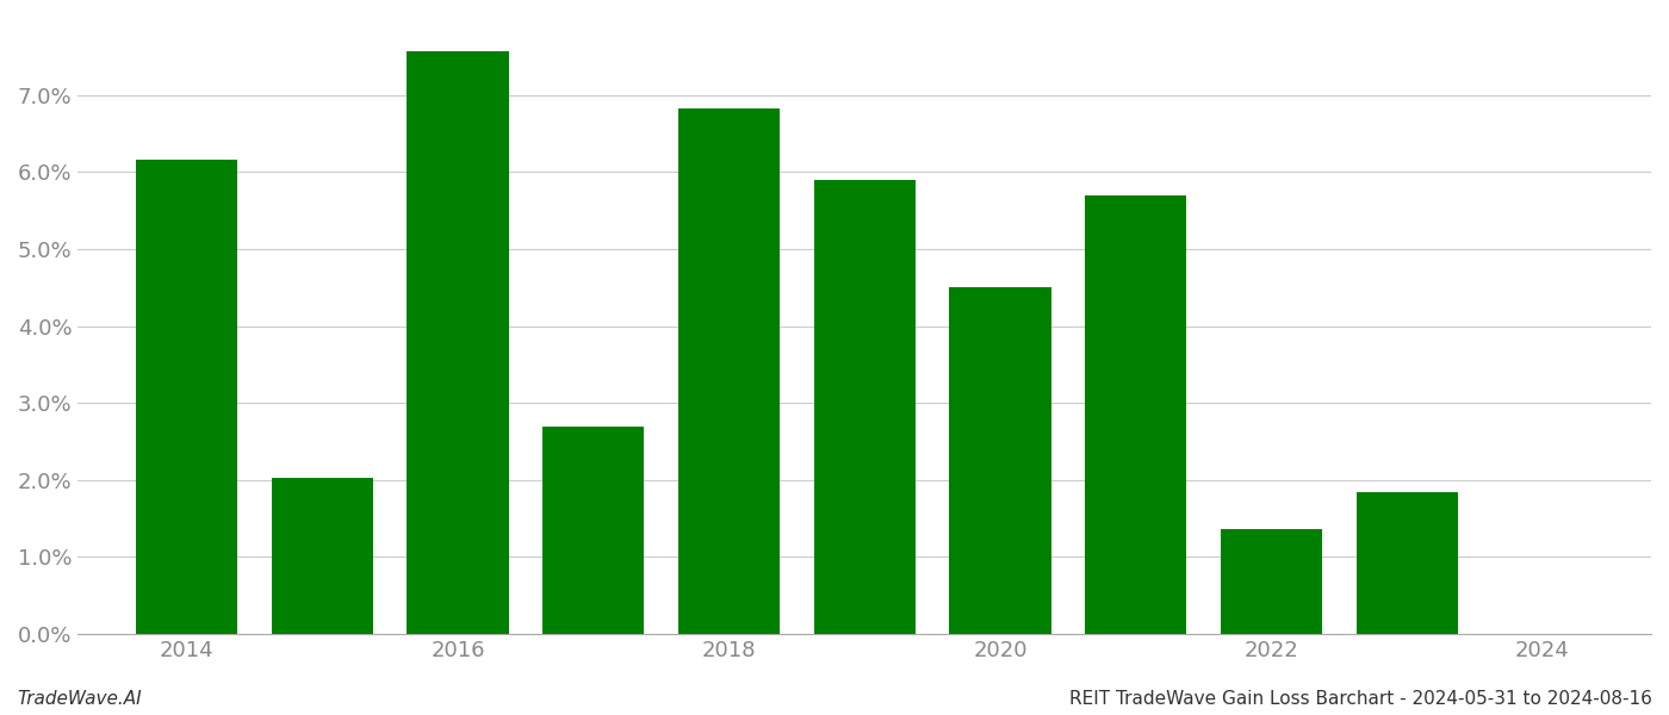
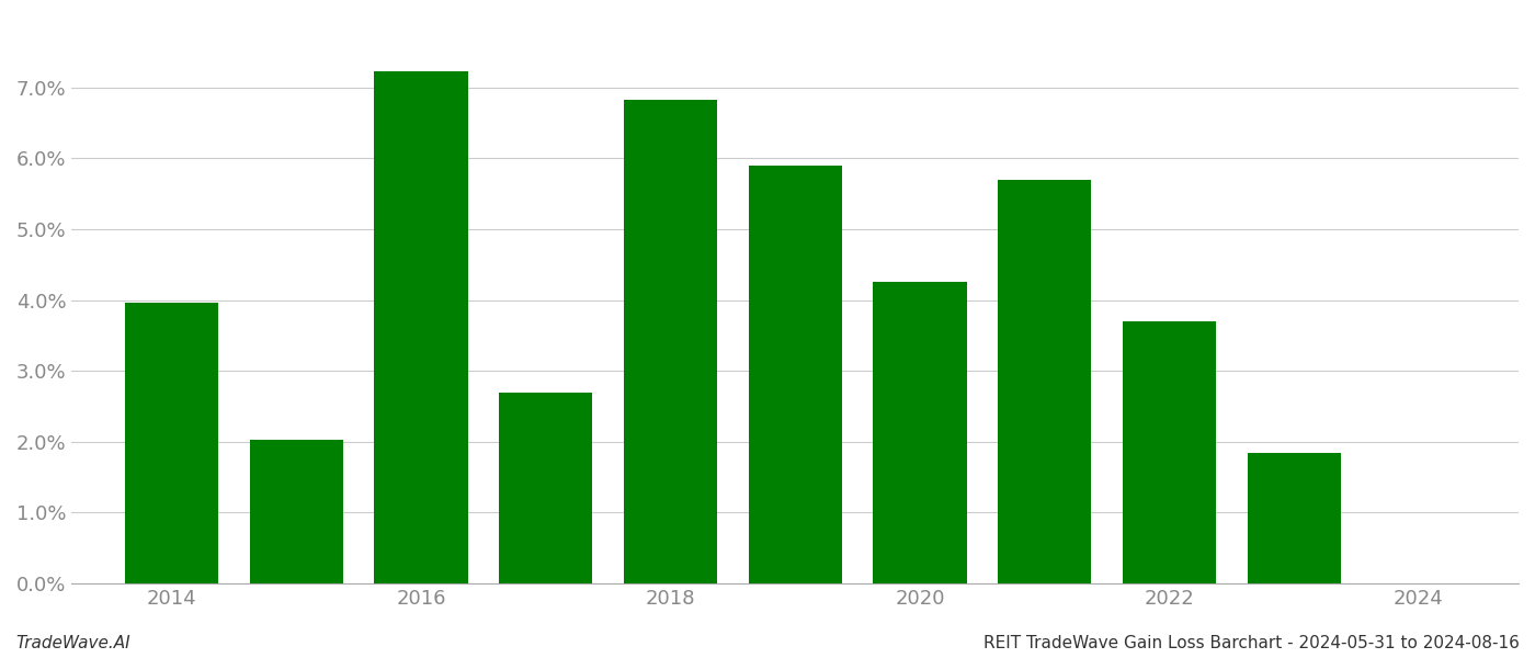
2014: 6.16% -> 3.97%
2016: 7.56% -> 7.22%
2020: 4.50% -> 4.25%
2022: 1.36% -> 3.70%
